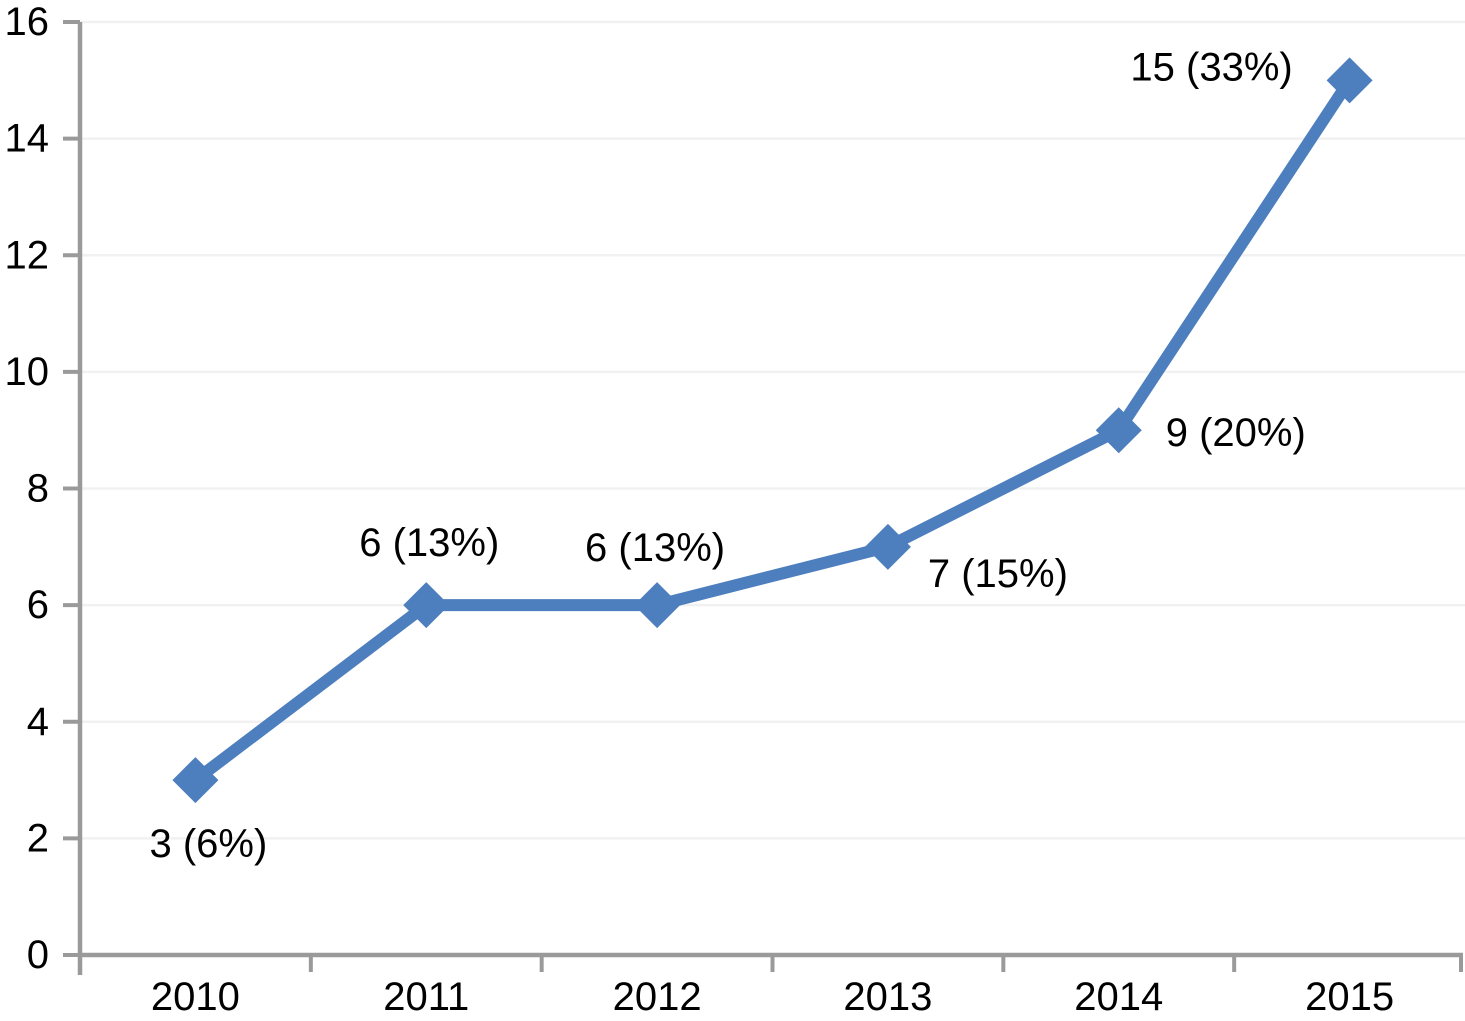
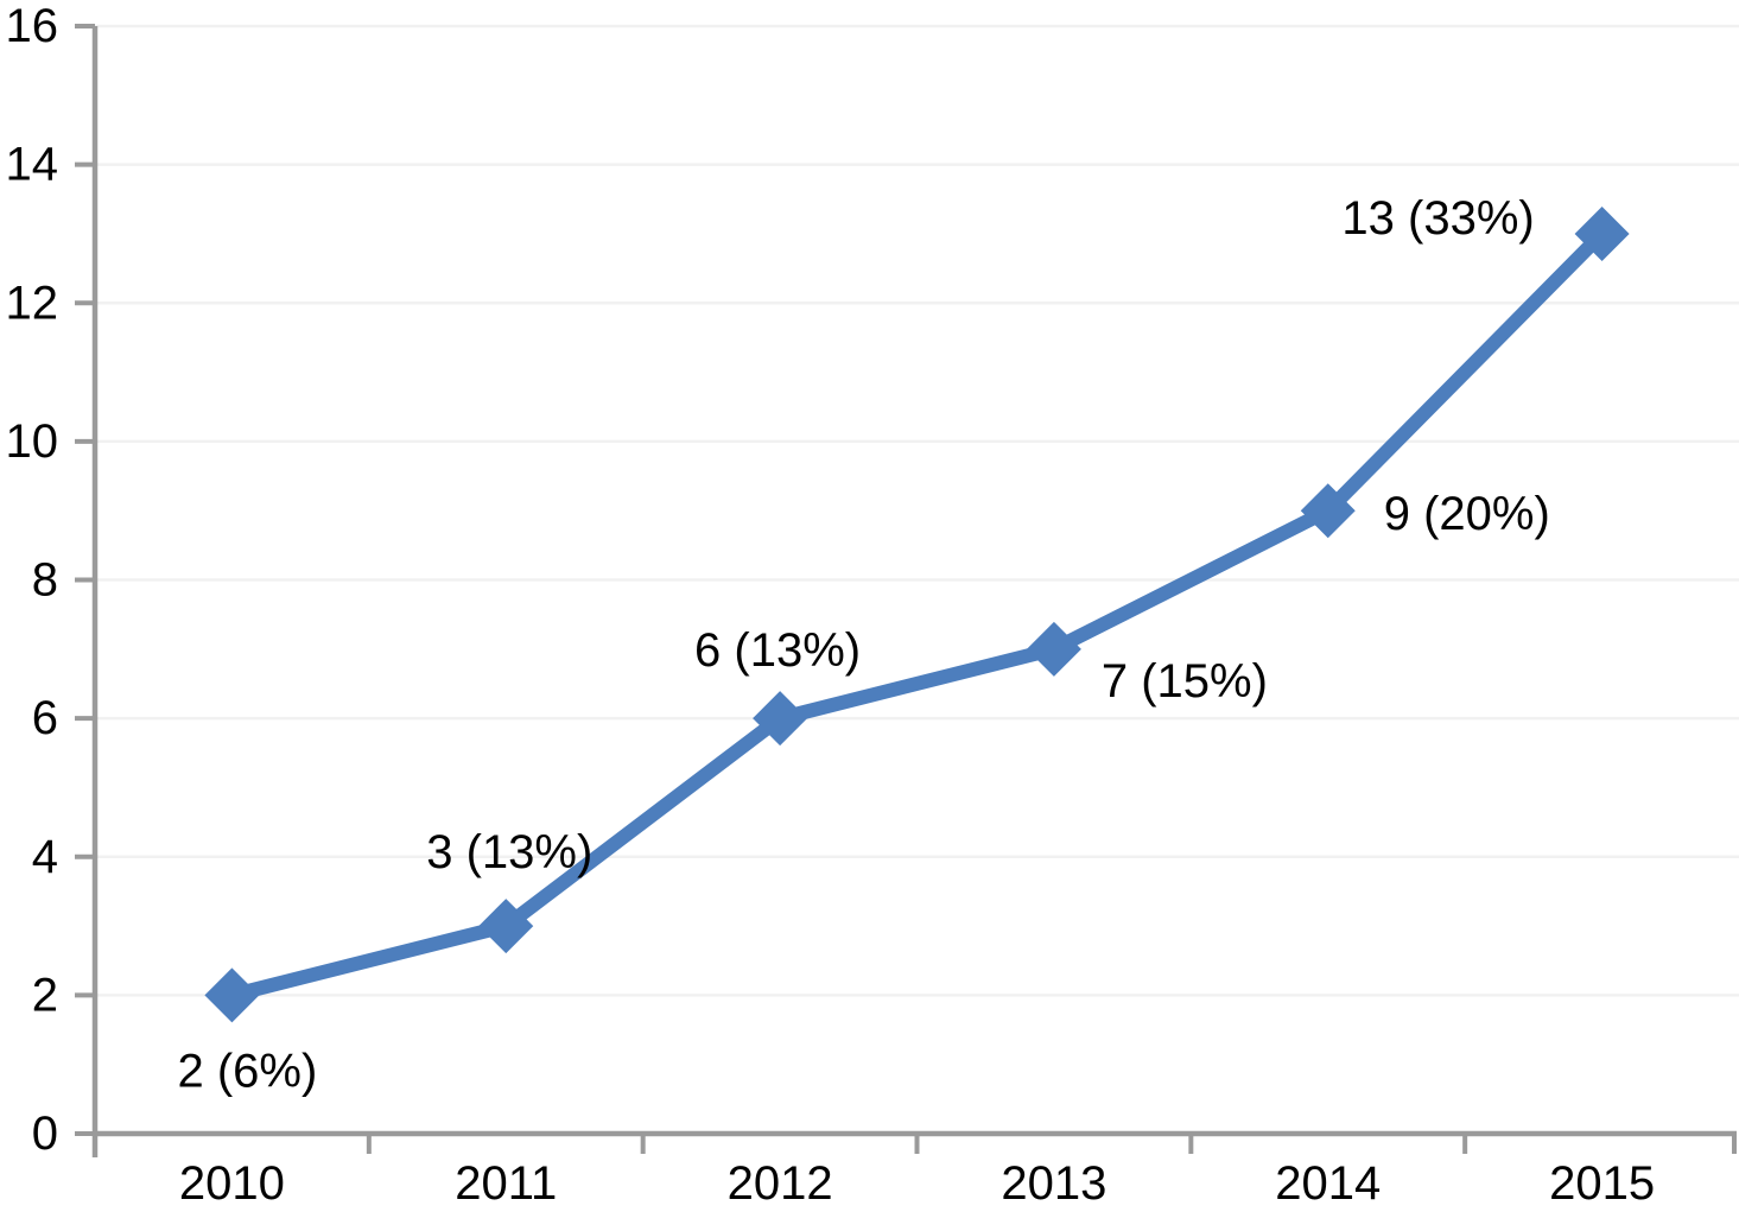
2010: 3 -> 2
2011: 6 -> 3
2015: 15 -> 13
